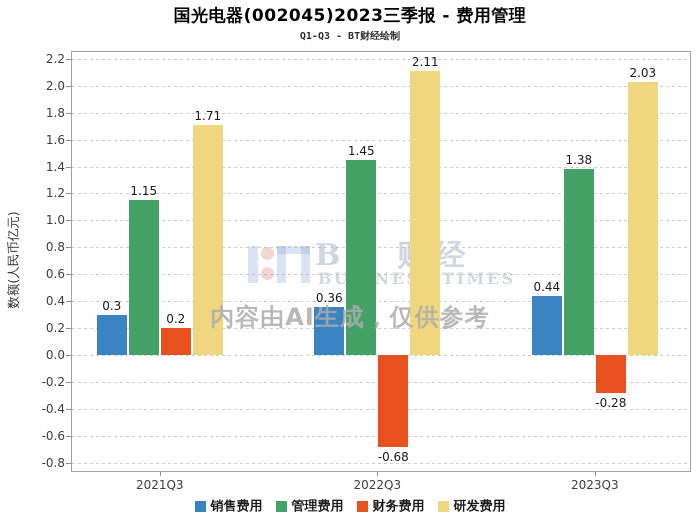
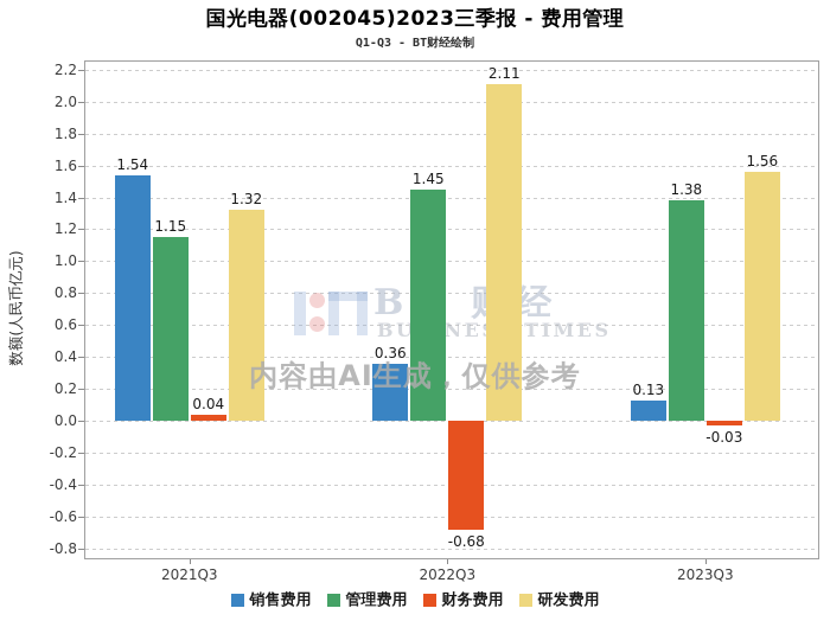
销售费用/2021Q3: 0.3 -> 1.54
财务费用/2021Q3: 0.2 -> 0.04
研发费用/2021Q3: 1.71 -> 1.32
销售费用/2023Q3: 0.44 -> 0.13
财务费用/2023Q3: -0.28 -> -0.03
研发费用/2023Q3: 2.03 -> 1.56
